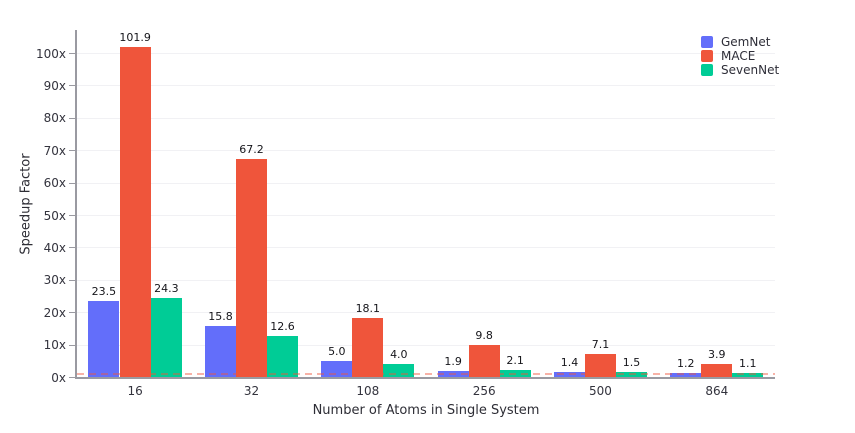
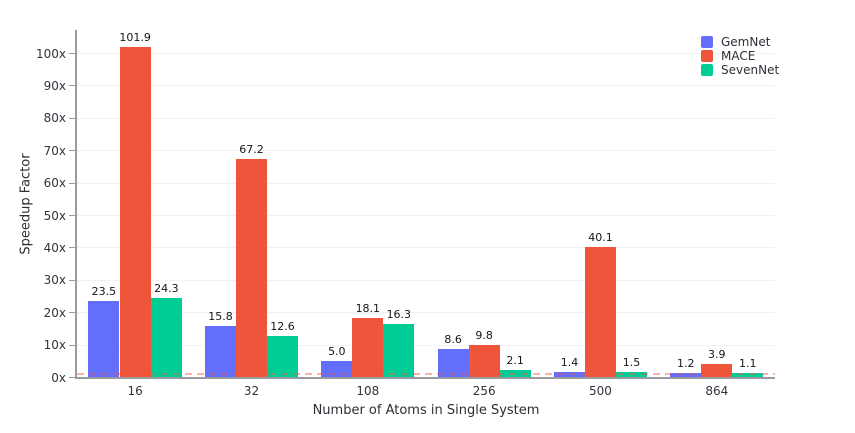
SevenNet/108: 4.0 -> 16.3
GemNet/256: 1.9 -> 8.6
MACE/500: 7.1 -> 40.1
